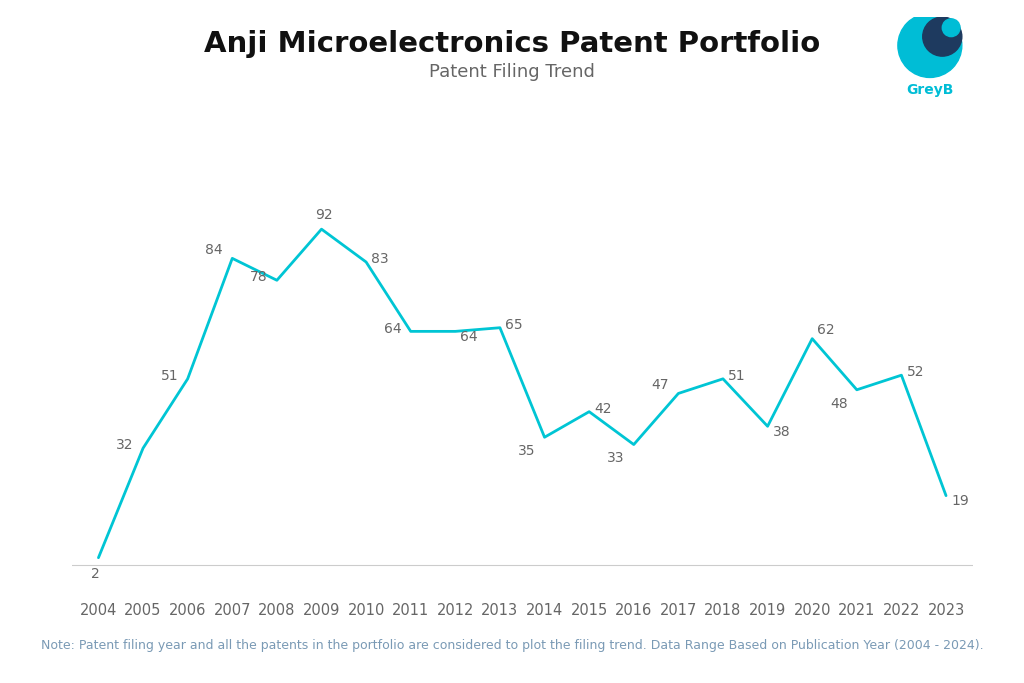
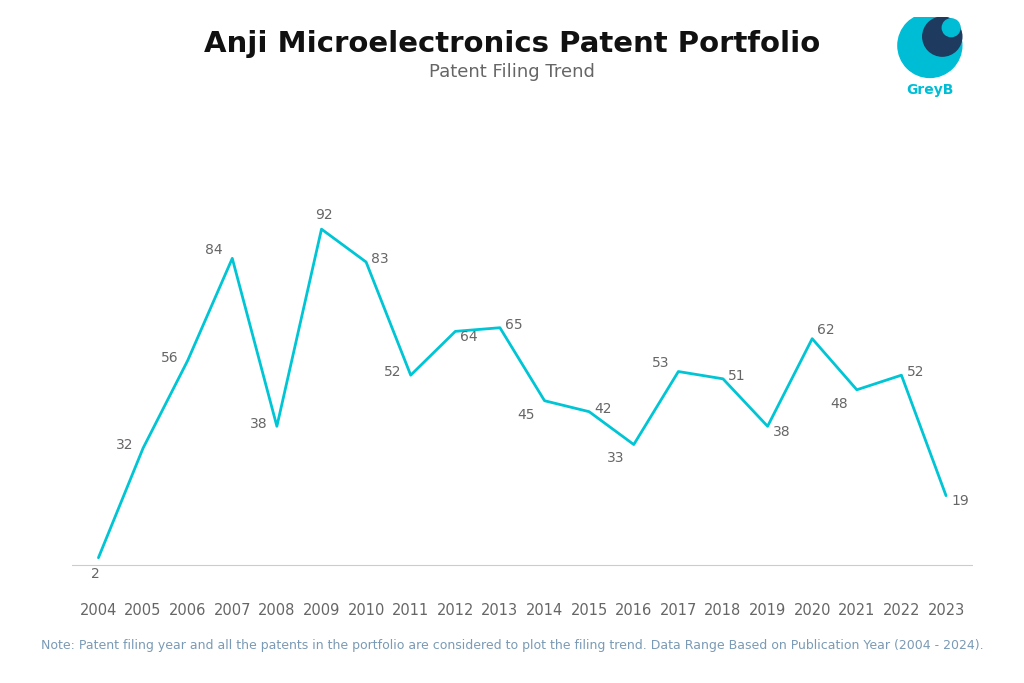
2006: 51 -> 56
2008: 78 -> 38
2011: 64 -> 52
2014: 35 -> 45
2017: 47 -> 53
